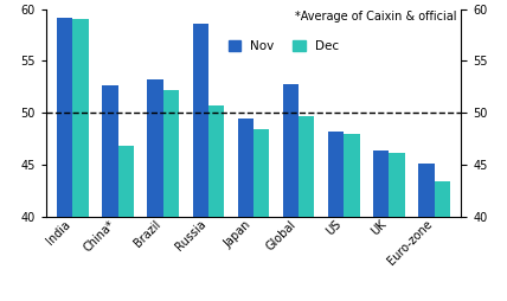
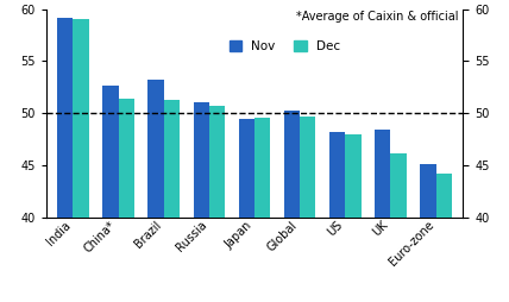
Dec/China*: 46.8 -> 51.4
Dec/Brazil: 52.2 -> 51.3
Nov/Russia: 58.6 -> 51.0
Dec/Japan: 48.4 -> 49.6
Nov/Global: 52.8 -> 50.3
Nov/UK: 46.4 -> 48.4
Dec/Euro-zone: 43.4 -> 44.2
